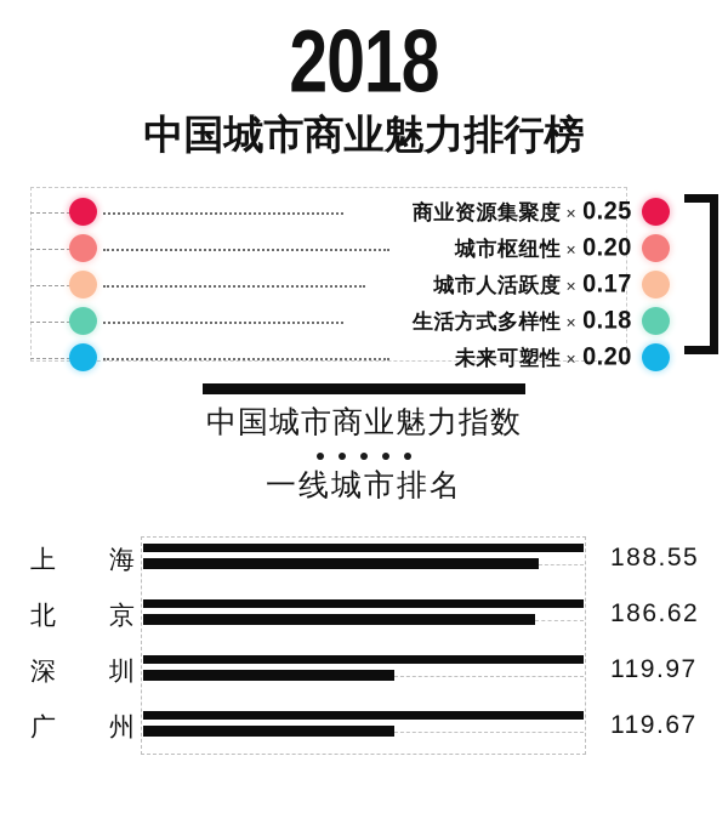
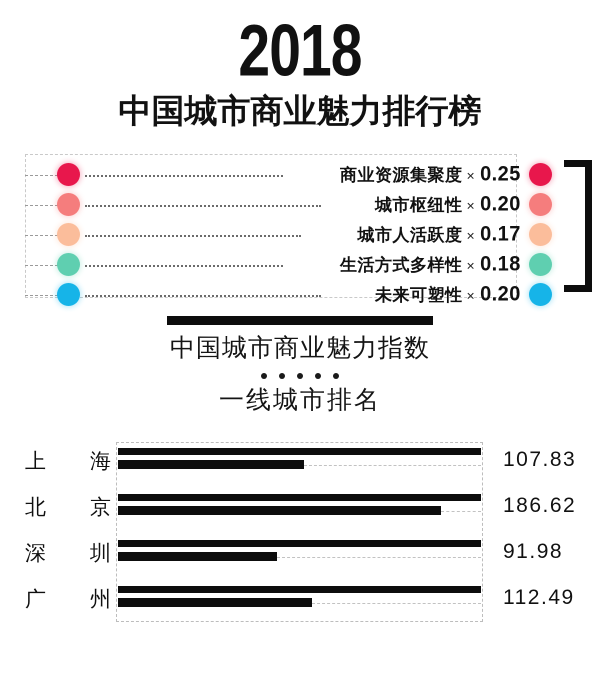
上海: 188.55 -> 107.83
深圳: 119.97 -> 91.98
广州: 119.67 -> 112.49
